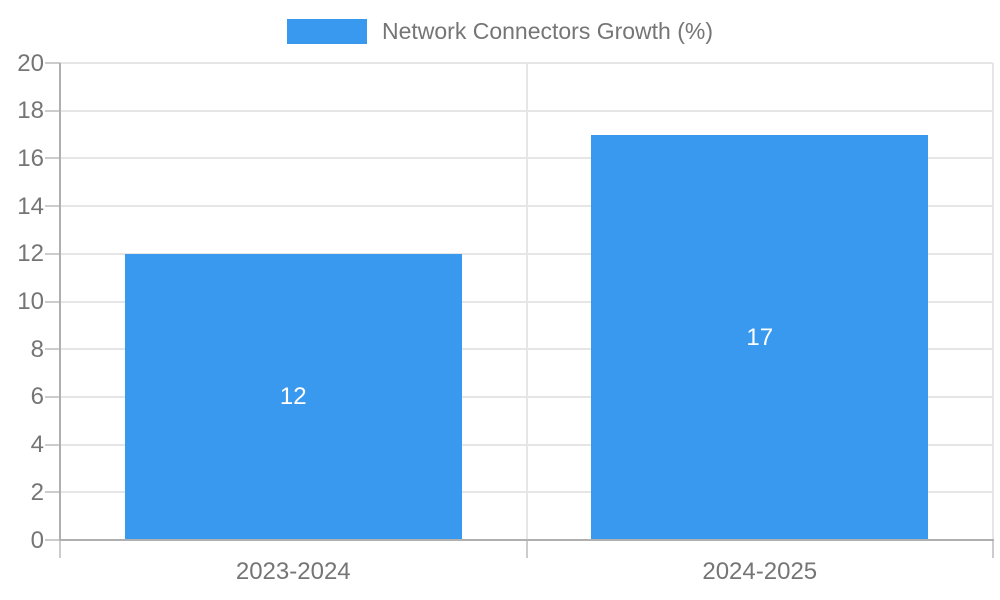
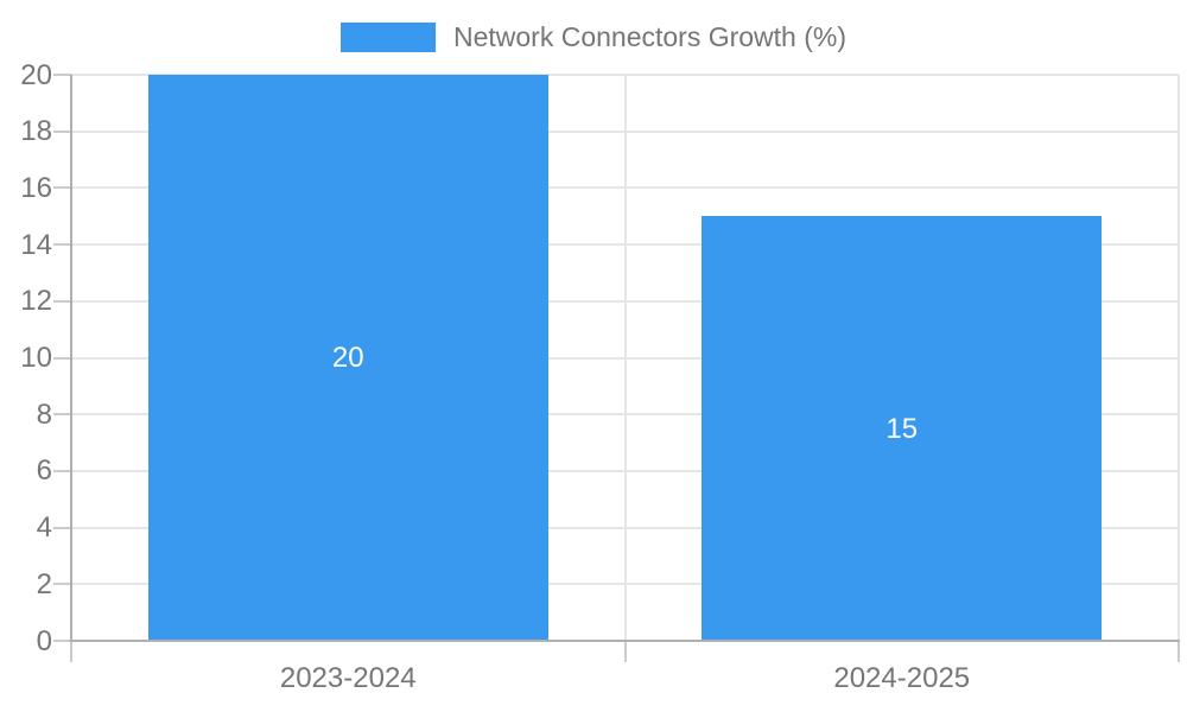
2023-2024: 12 -> 20
2024-2025: 17 -> 15
